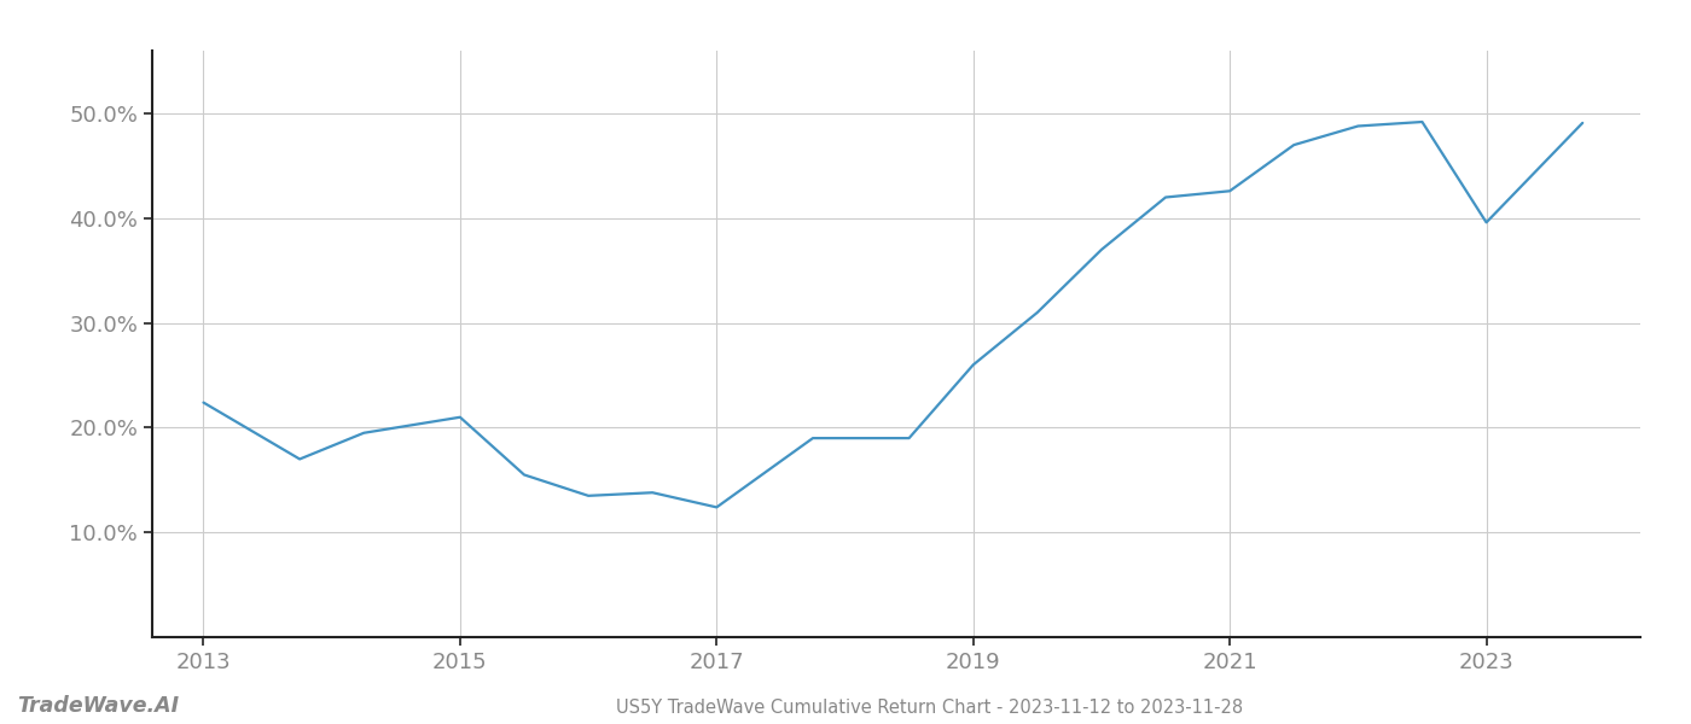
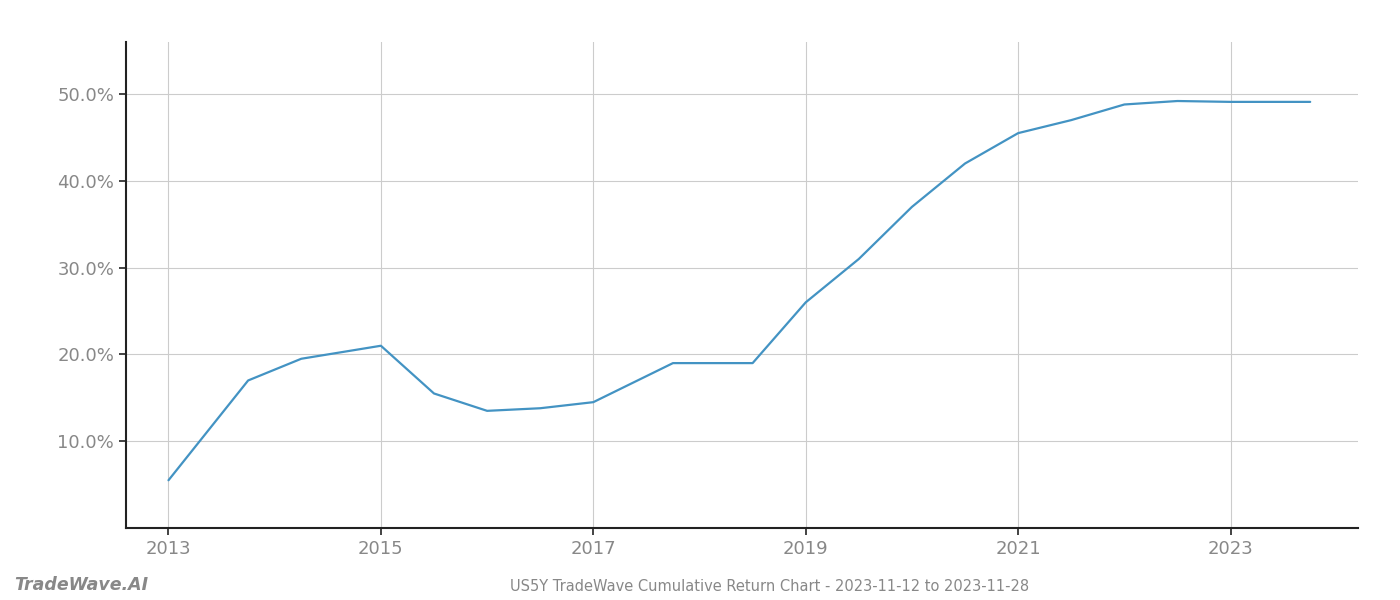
2013: 22.4% -> 5.5%
2017: 12.4% -> 14.5%
2021: 42.6% -> 45.5%
2023: 39.6% -> 49.1%
